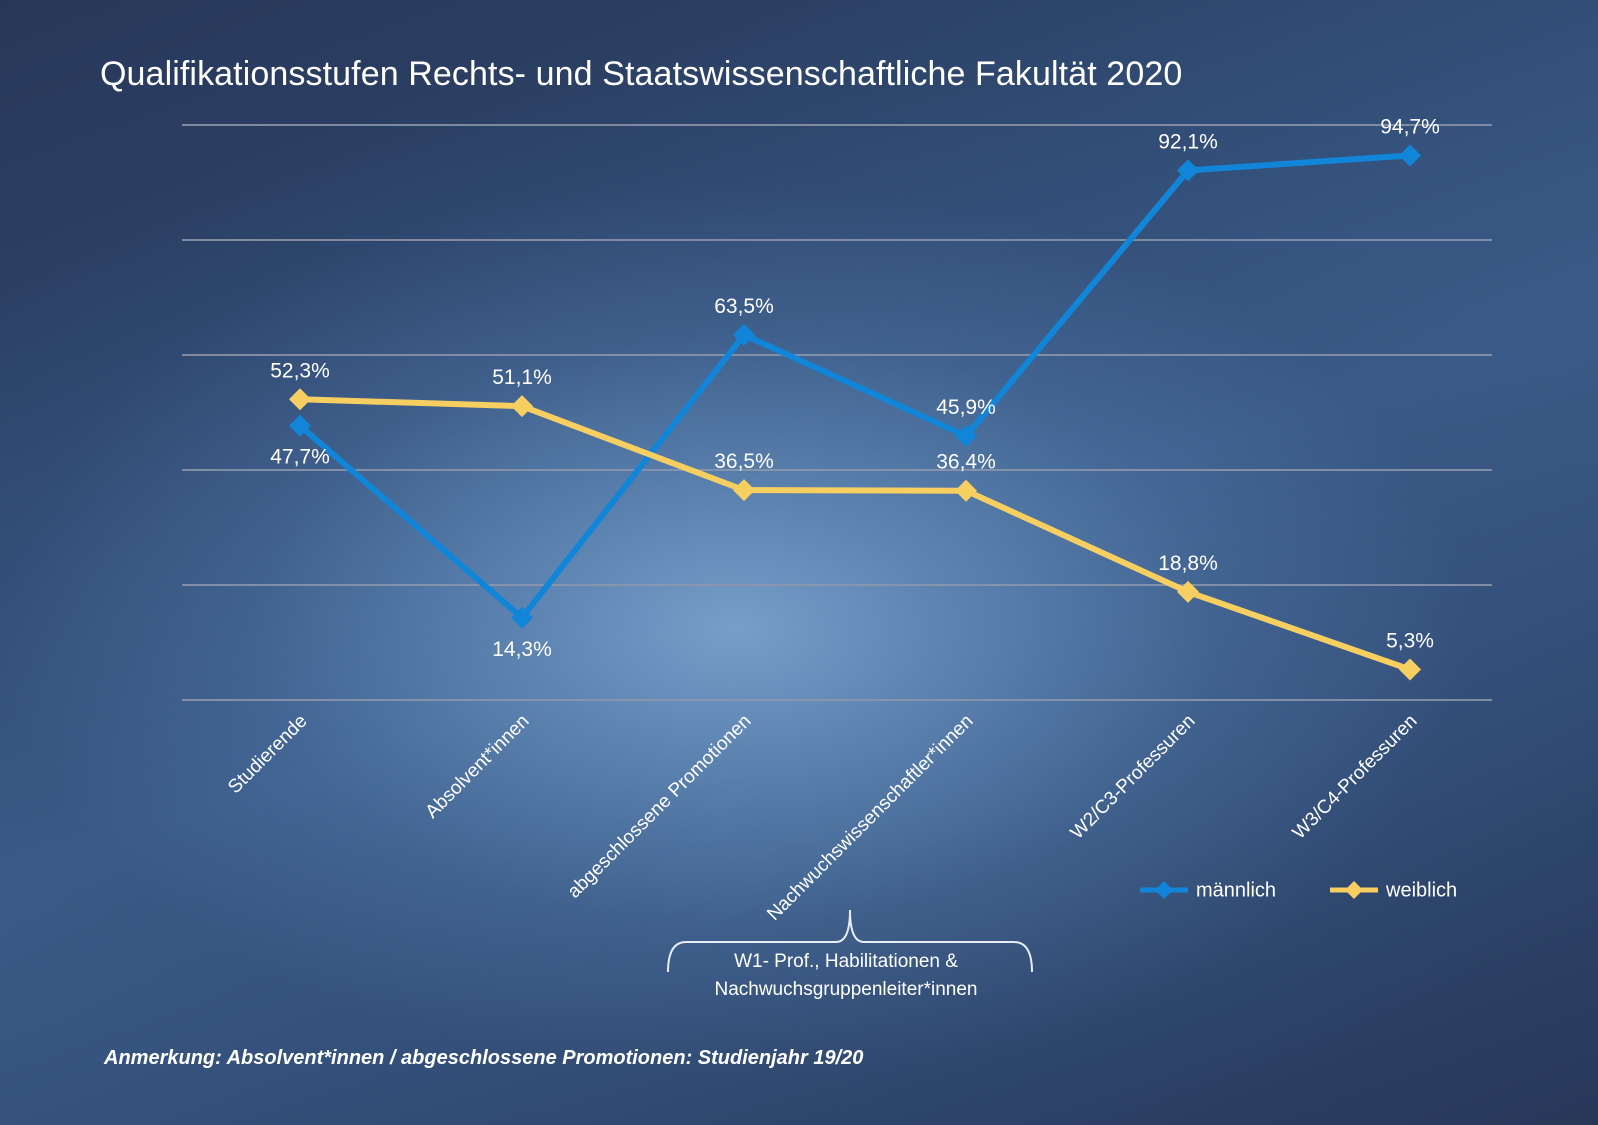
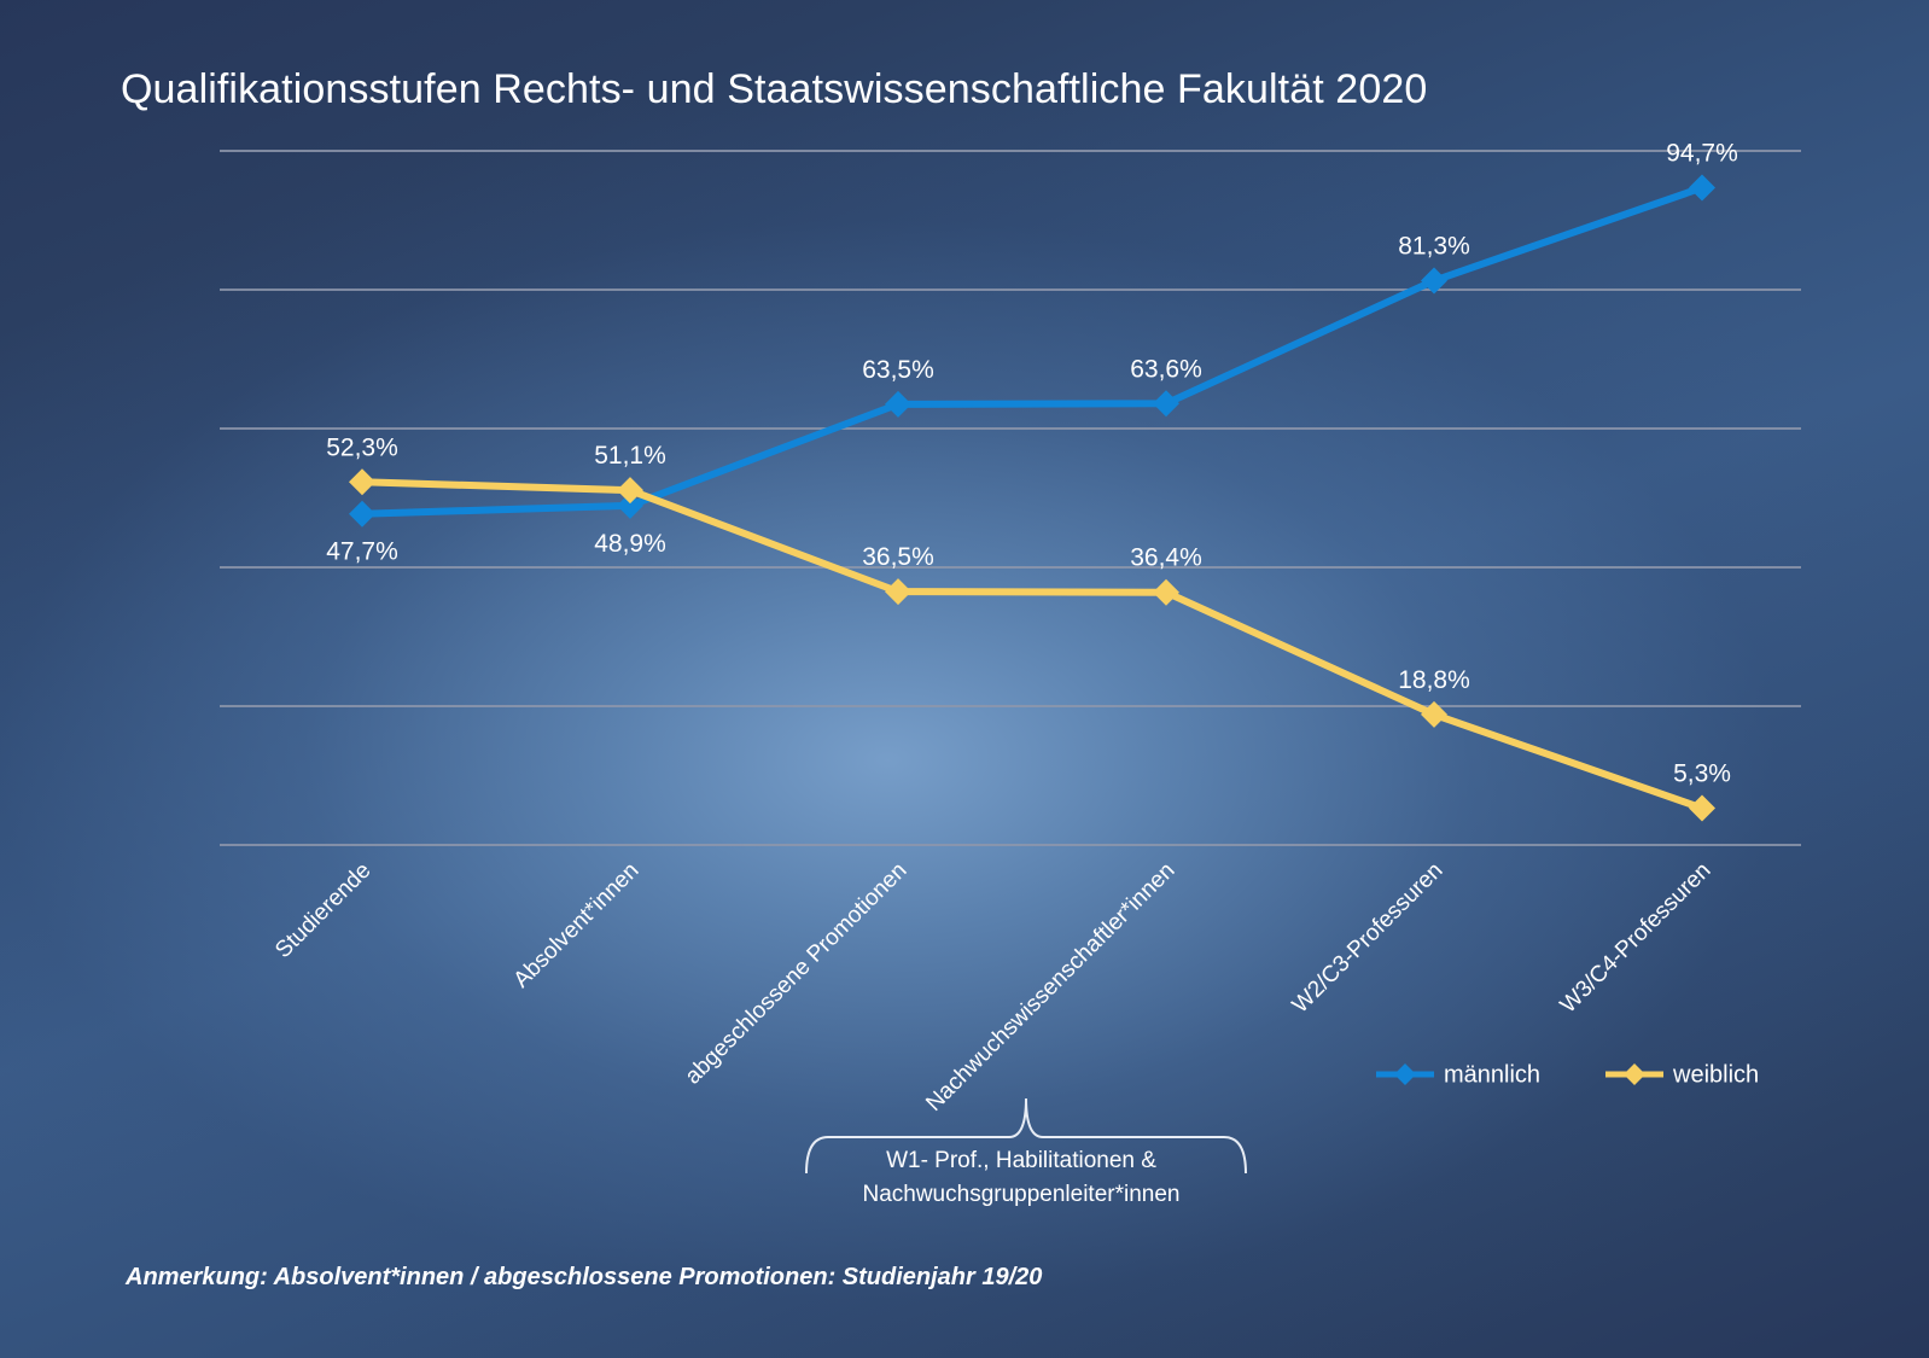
männlich/Absolvent*innen: 14,3% -> 48,9%
männlich/Nachwuchswissenschaftler*innen: 45,9% -> 63,6%
männlich/W2/C3-Professuren: 92,1% -> 81,3%
